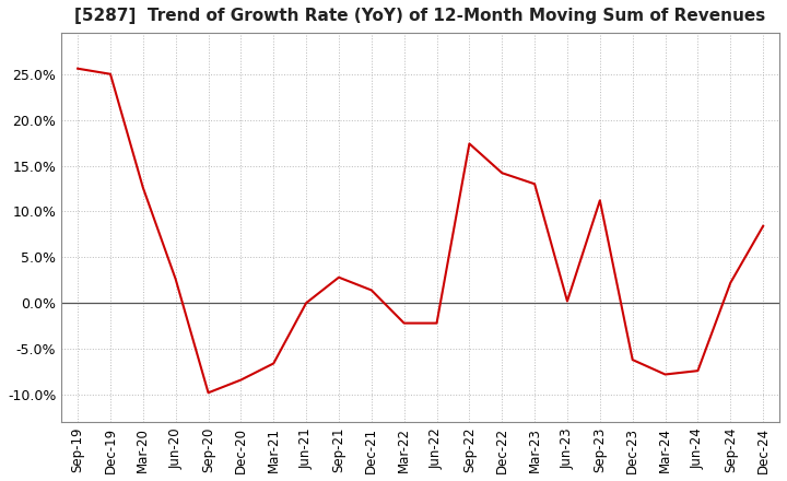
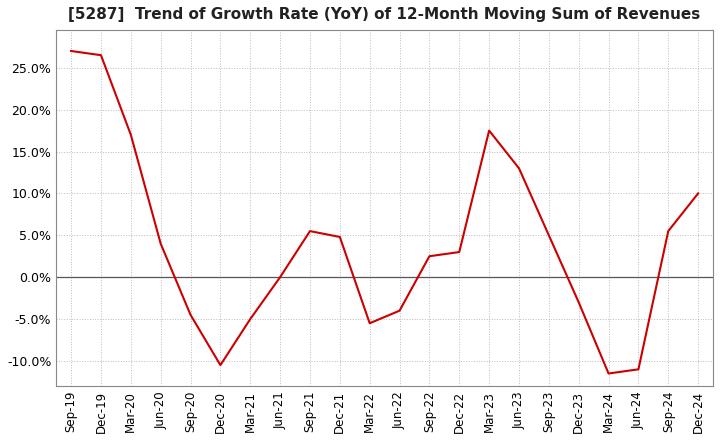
Sep-19: 25.6% -> 27.0%
Dec-19: 25.0% -> 26.5%
Mar-20: 12.6% -> 17.0%
Jun-20: 2.6% -> 4.0%
Sep-20: -9.8% -> -4.5%
Dec-20: -8.4% -> -10.5%
Mar-21: -6.6% -> -5.0%
Sep-21: 2.8% -> 5.5%
Dec-21: 1.4% -> 4.8%
Mar-22: -2.2% -> -5.5%
Jun-22: -2.2% -> -4.0%
Sep-22: 17.4% -> 2.5%
Dec-22: 14.2% -> 3.0%
Mar-23: 13.0% -> 17.5%
Jun-23: 0.2% -> 13.0%
Sep-23: 11.2% -> 5.0%
Dec-23: -6.2% -> -3.0%
Mar-24: -7.8% -> -11.5%
Jun-24: -7.4% -> -11.0%
Sep-24: 2.2% -> 5.5%
Dec-24: 8.4% -> 10.0%
